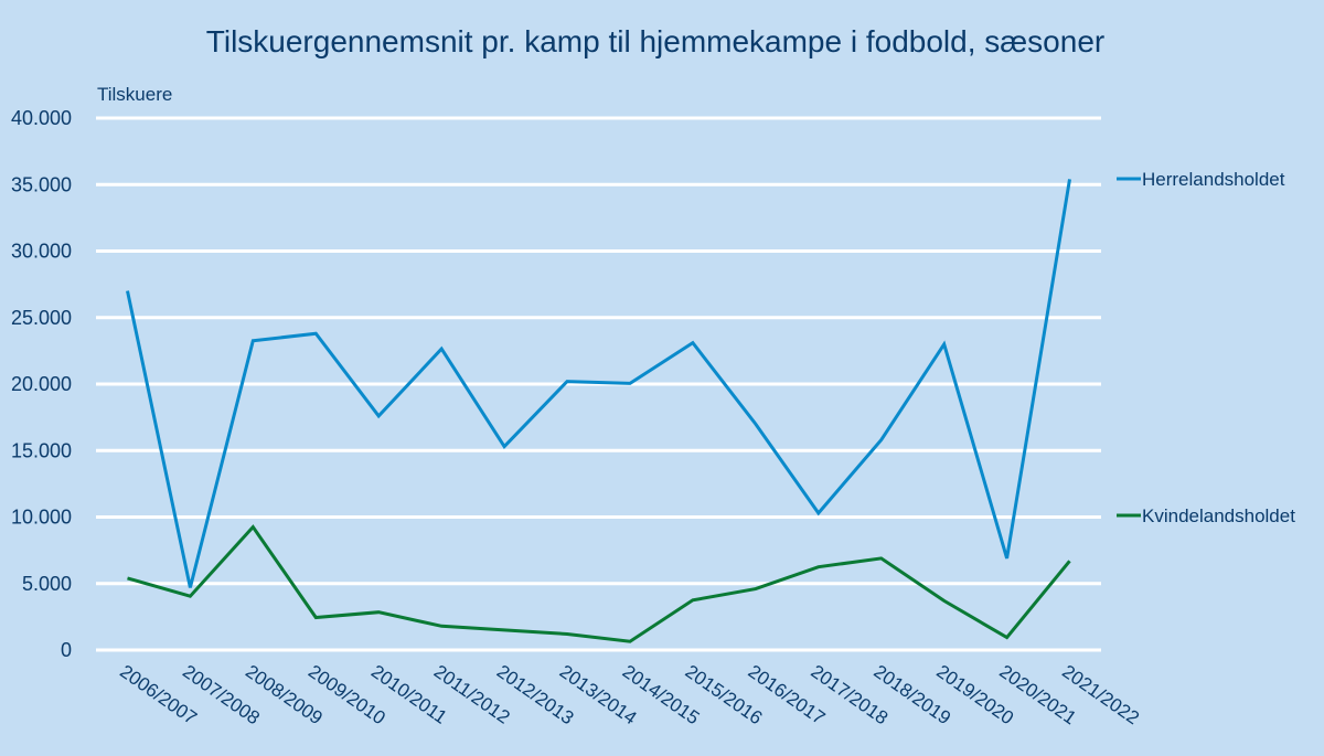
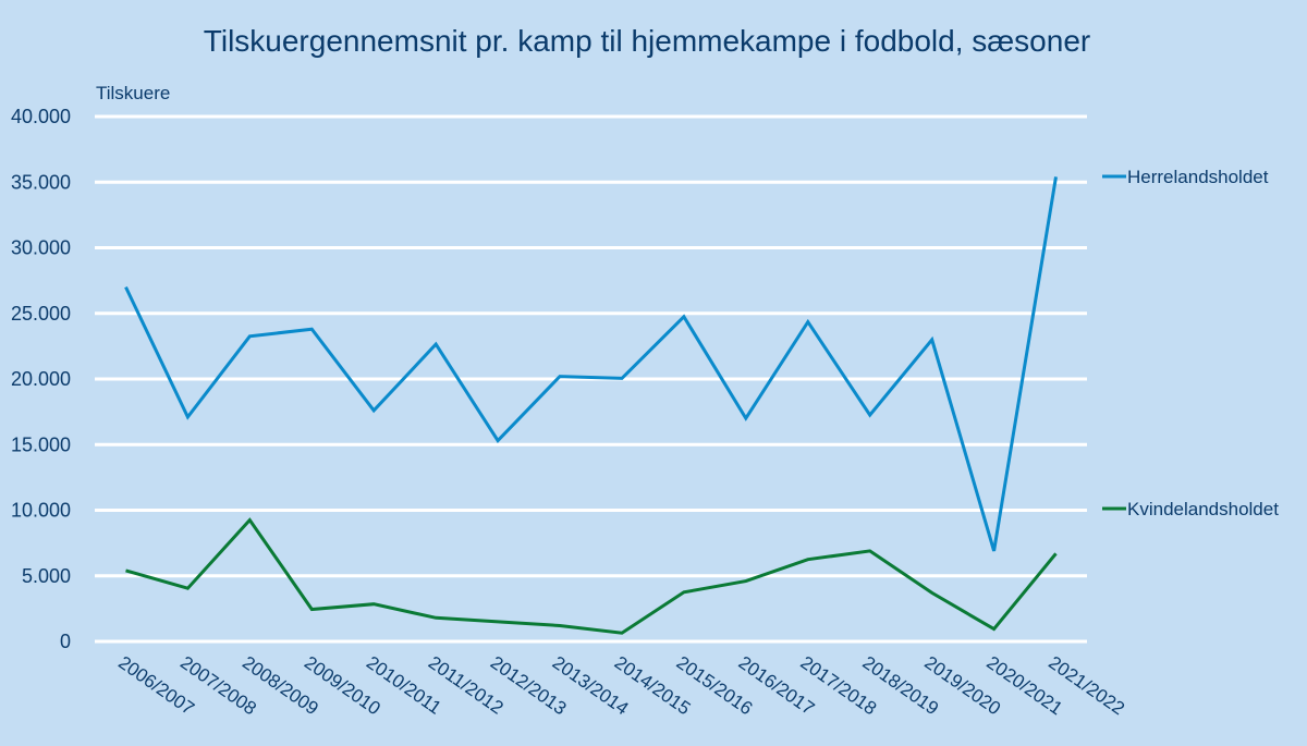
Herrelandsholdet/2007/2008: 4700 -> 17100
Herrelandsholdet/2015/2016: 23100 -> 24800
Herrelandsholdet/2017/2018: 10300 -> 24400
Herrelandsholdet/2018/2019: 15800 -> 17200
